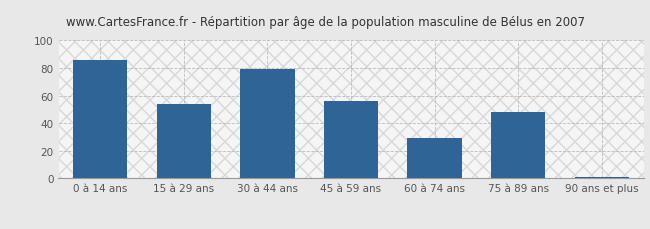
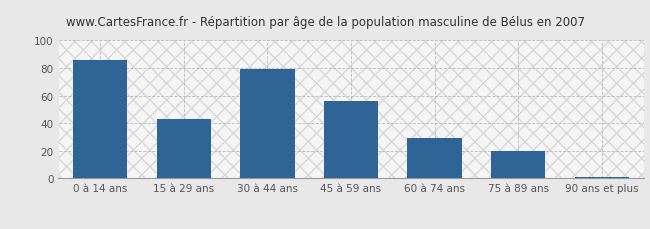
15 à 29 ans: 54 -> 43
75 à 89 ans: 48 -> 20
